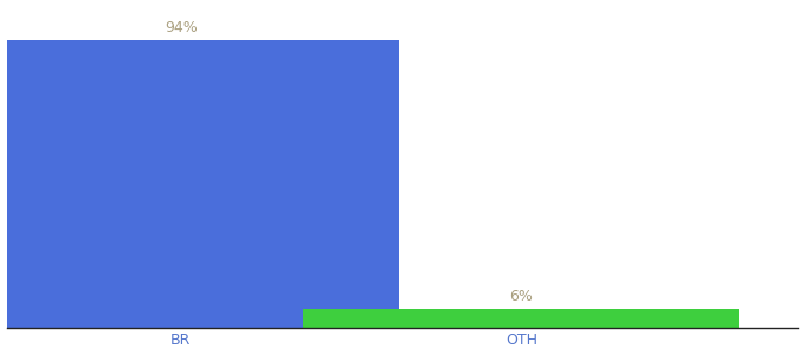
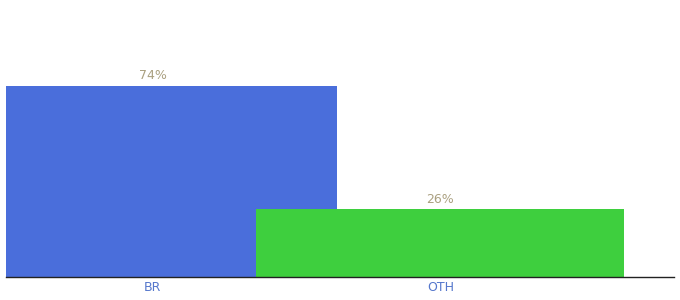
BR: 94% -> 74%
OTH: 6% -> 26%
